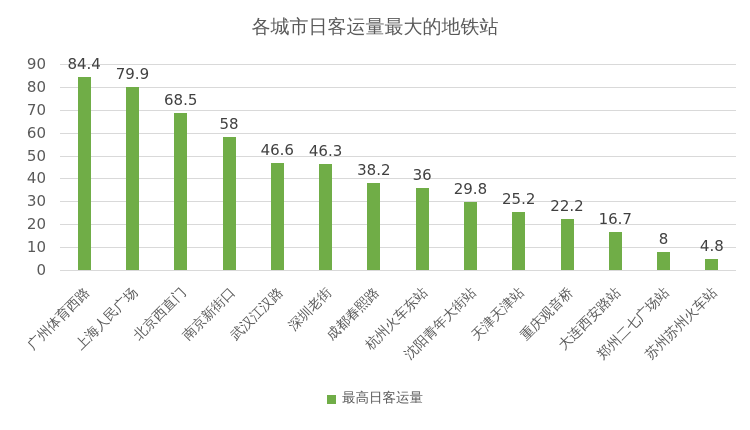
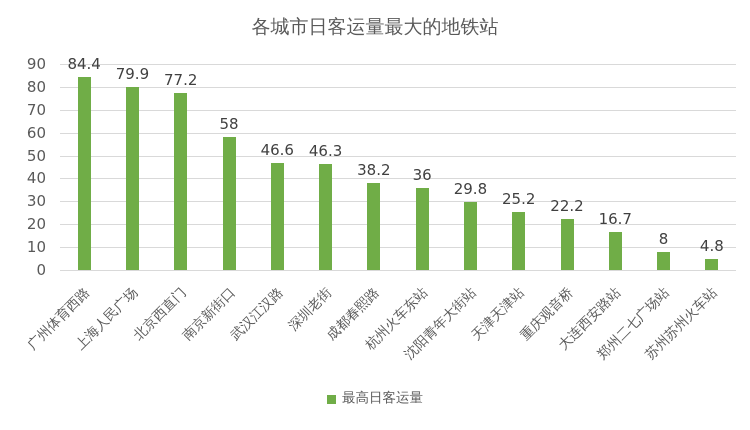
北京西直门: 68.5 -> 77.2
